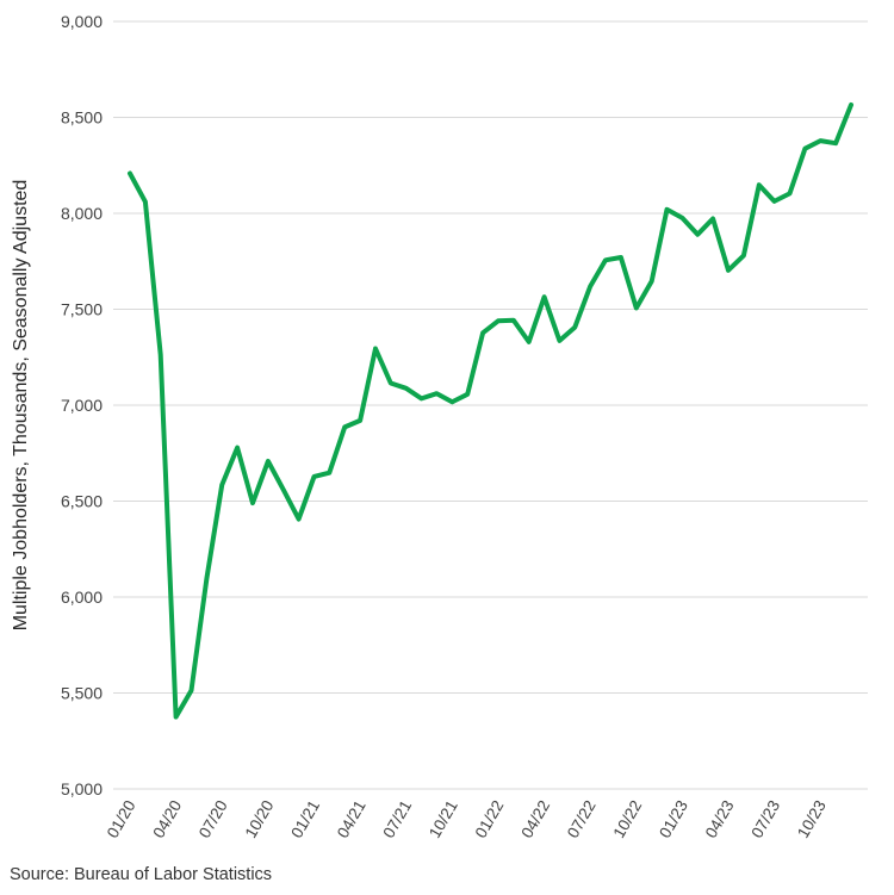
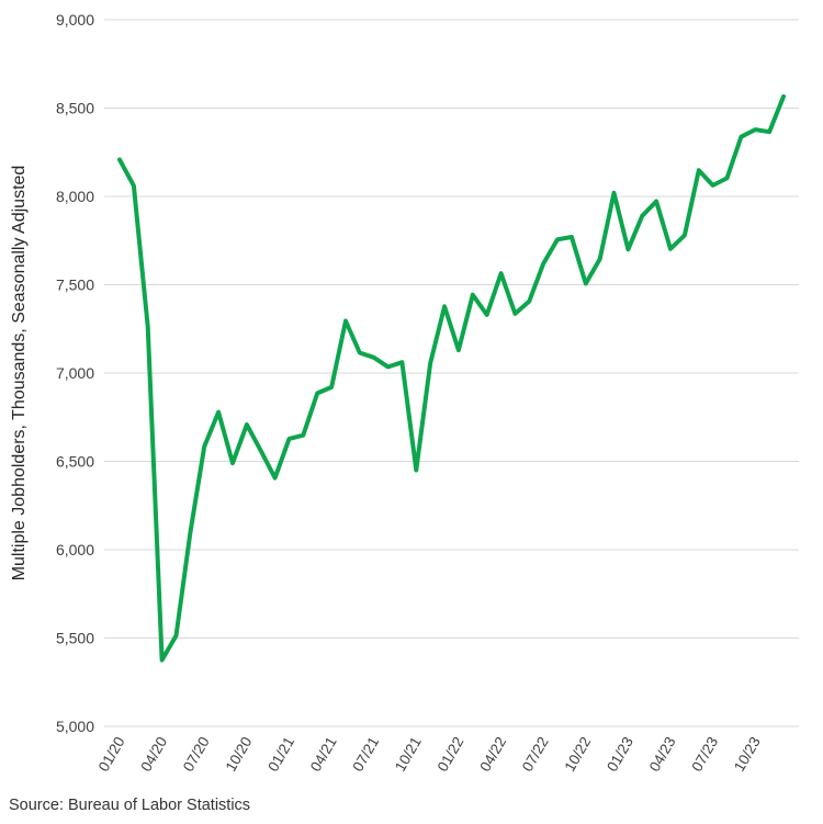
10/21: 7020 -> 6450
01/22: 7440 -> 7130
01/23: 7980 -> 7700
